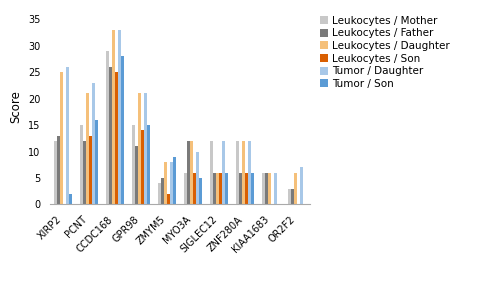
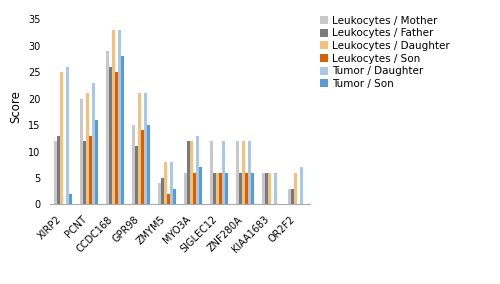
Leukocytes / Mother/PCNT: 15 -> 20
Tumor / Son/ZMYM5: 9 -> 3
Tumor / Daughter/MYO3A: 10 -> 13
Tumor / Son/MYO3A: 5 -> 7
